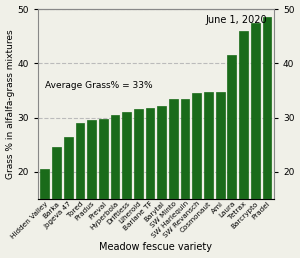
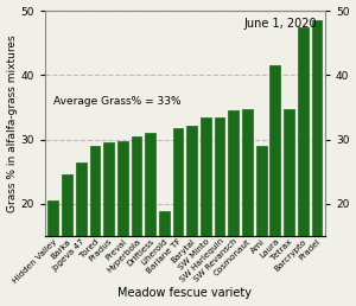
Liherold: 31.5 -> 18.8
Ami: 34.7 -> 29.0
Tetrax: 46.0 -> 34.8
